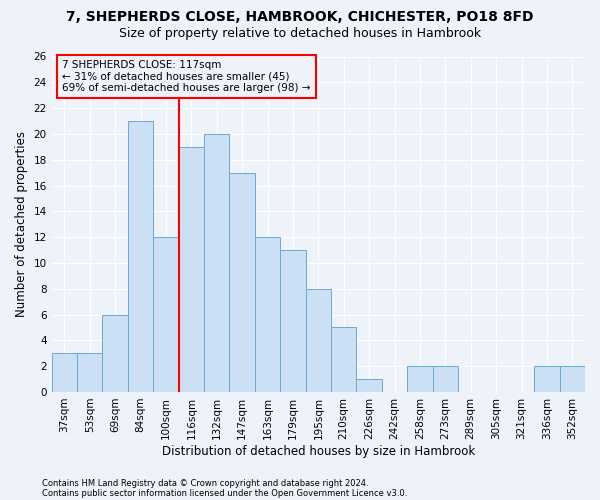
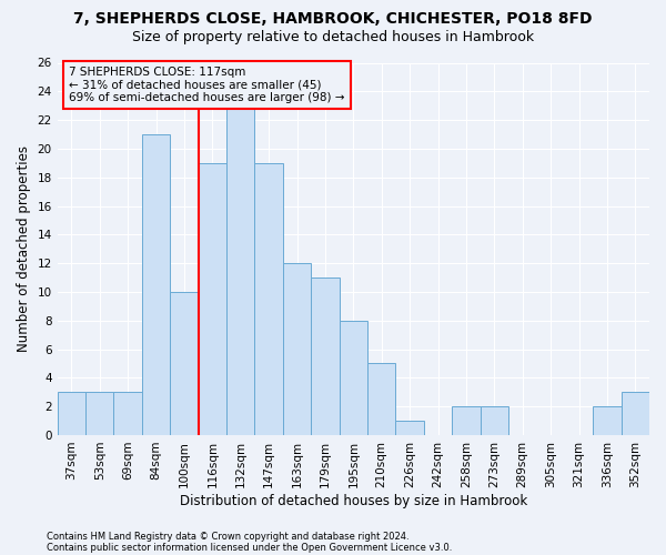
69sqm: 6 -> 3
100sqm: 12 -> 10
132sqm: 20 -> 23
147sqm: 17 -> 19
352sqm: 2 -> 3
